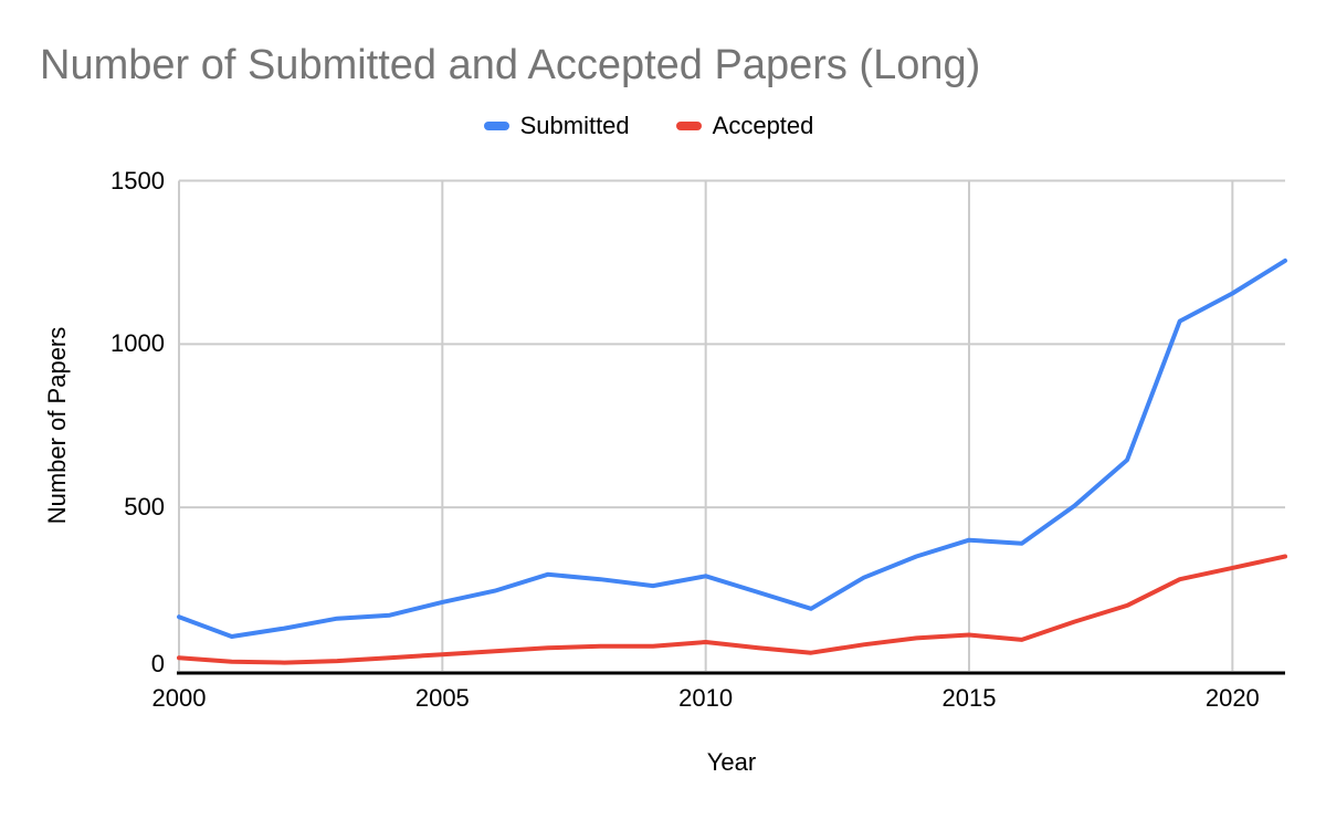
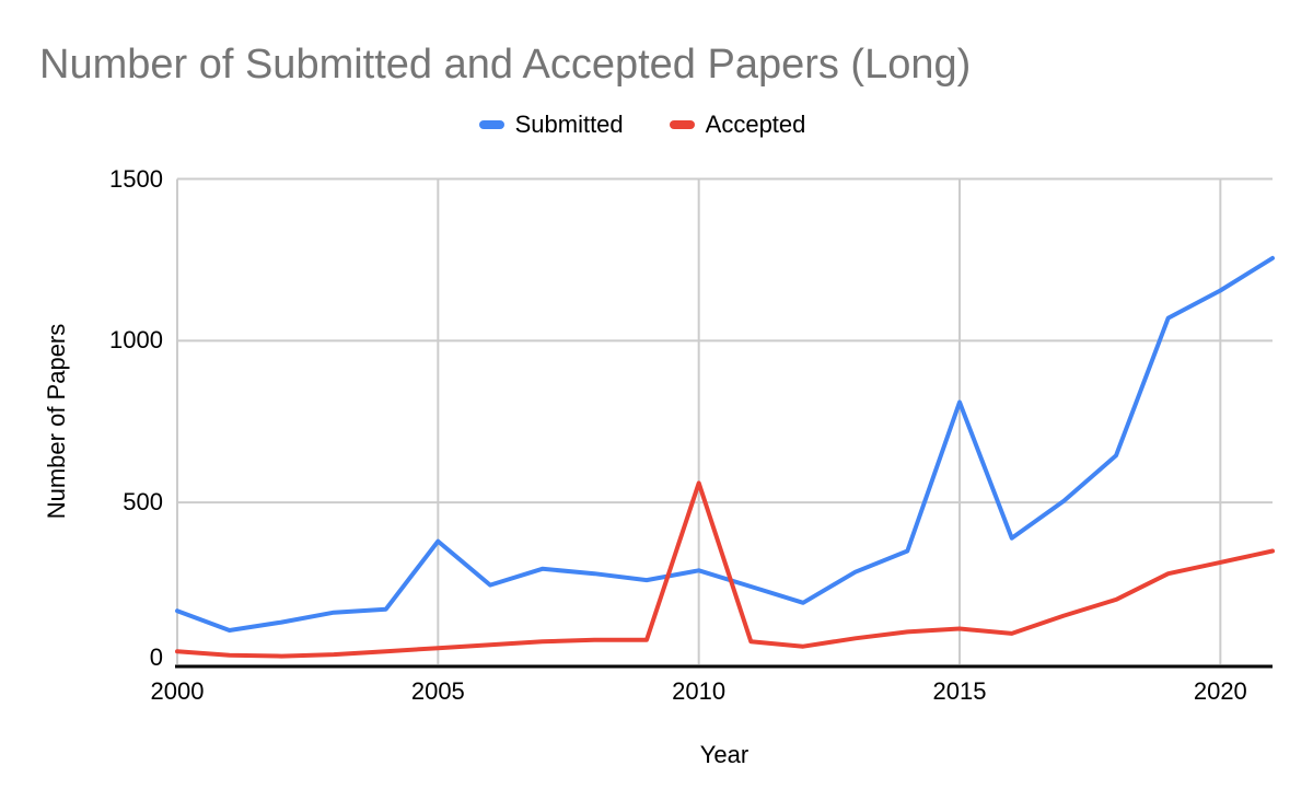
Submitted/2005: 210 -> 380
Accepted/2010: 90 -> 560
Submitted/2015: 400 -> 810
